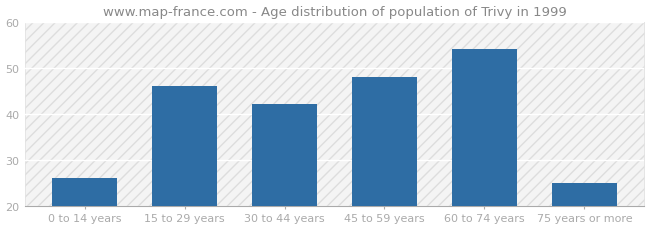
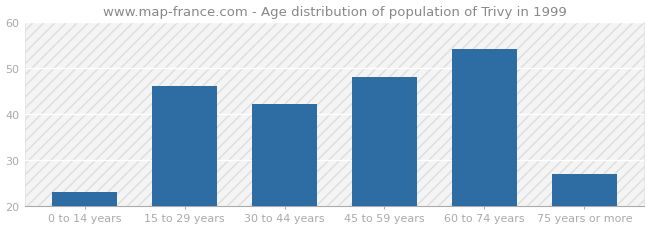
0 to 14 years: 26 -> 23
75 years or more: 25 -> 27
